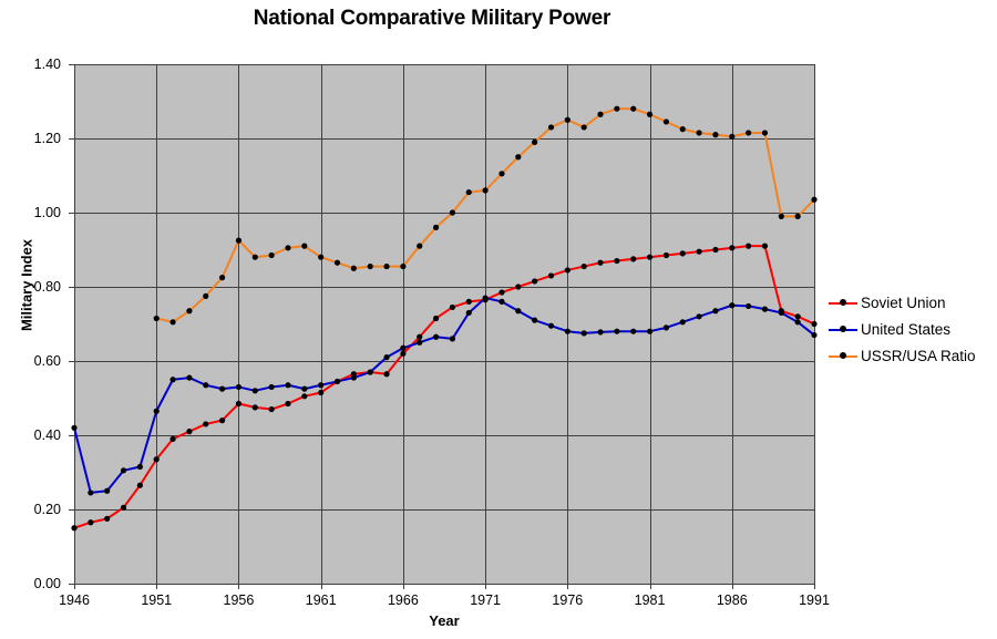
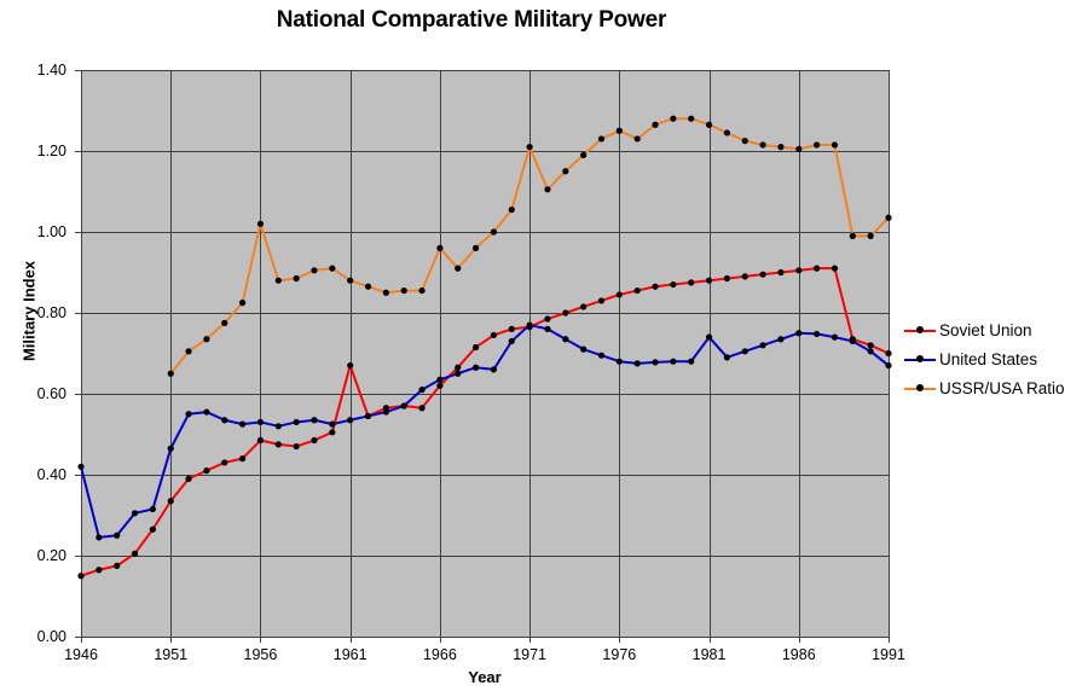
USSR/USA Ratio/1951: 0.71 -> 0.65
USSR/USA Ratio/1956: 0.93 -> 1.02
Soviet Union/1961: 0.52 -> 0.67
USSR/USA Ratio/1966: 0.85 -> 0.96
USSR/USA Ratio/1971: 1.06 -> 1.21
United States/1981: 0.68 -> 0.74
